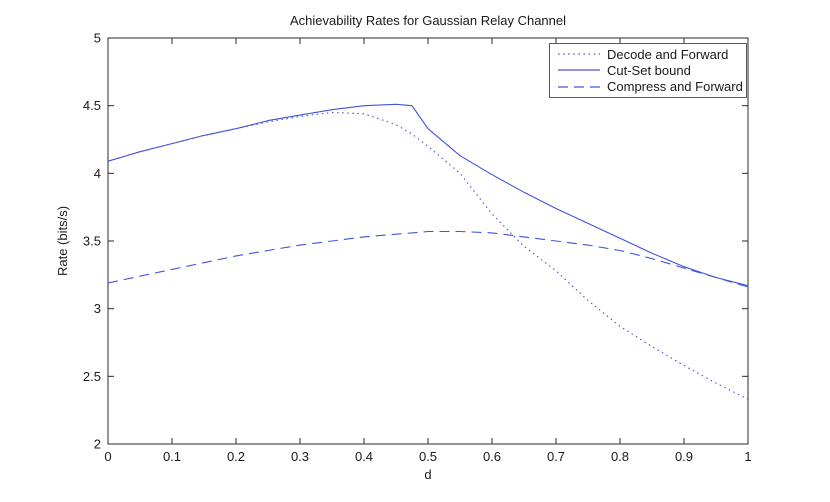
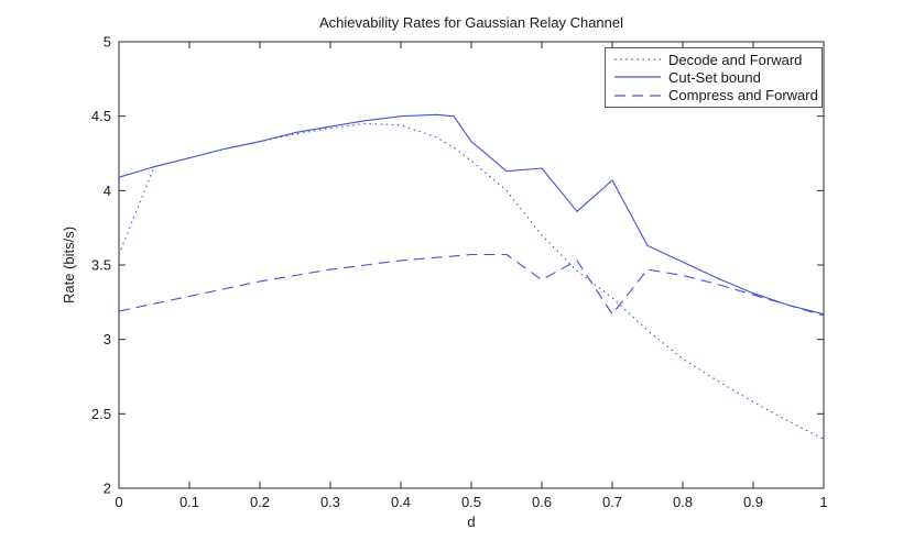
Decode and Forward/0: 4.09 -> 3.57
Cut-Set bound/0.6: 3.99 -> 4.15
Compress and Forward/0.6: 3.56 -> 3.40
Cut-Set bound/0.7: 3.74 -> 4.07
Compress and Forward/0.7: 3.50 -> 3.17
